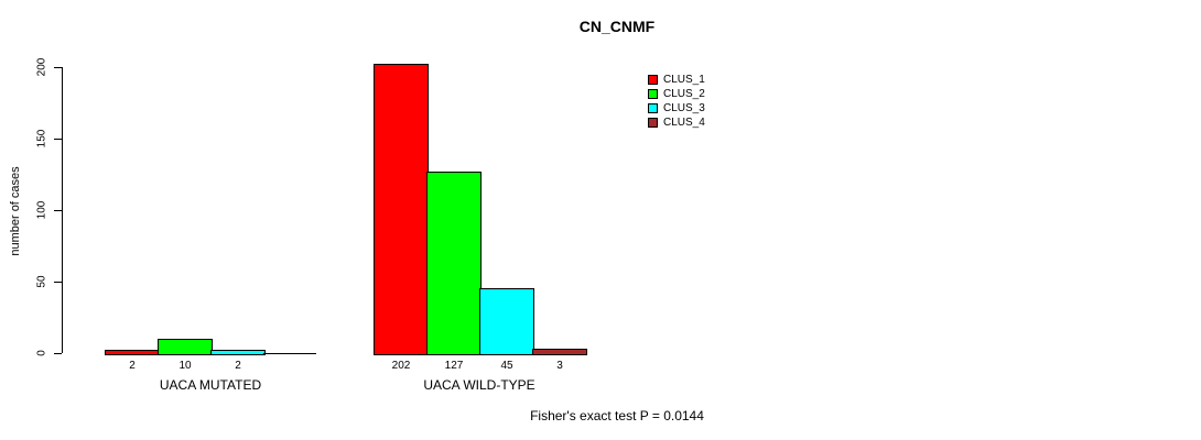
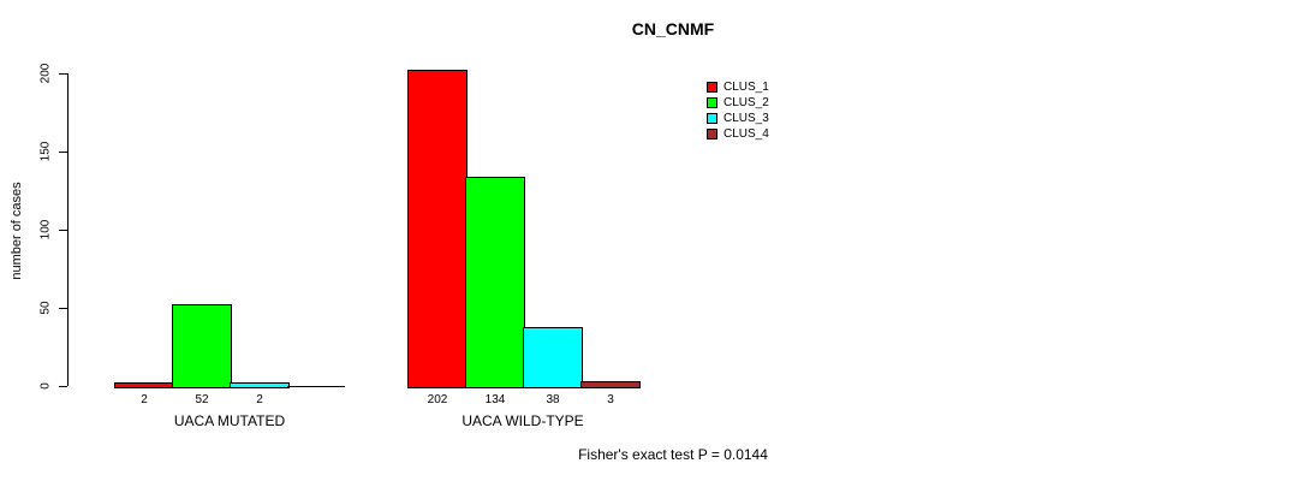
CLUS_2/UACA MUTATED: 10 -> 52
CLUS_2/UACA WILD-TYPE: 127 -> 134
CLUS_3/UACA WILD-TYPE: 45 -> 38
